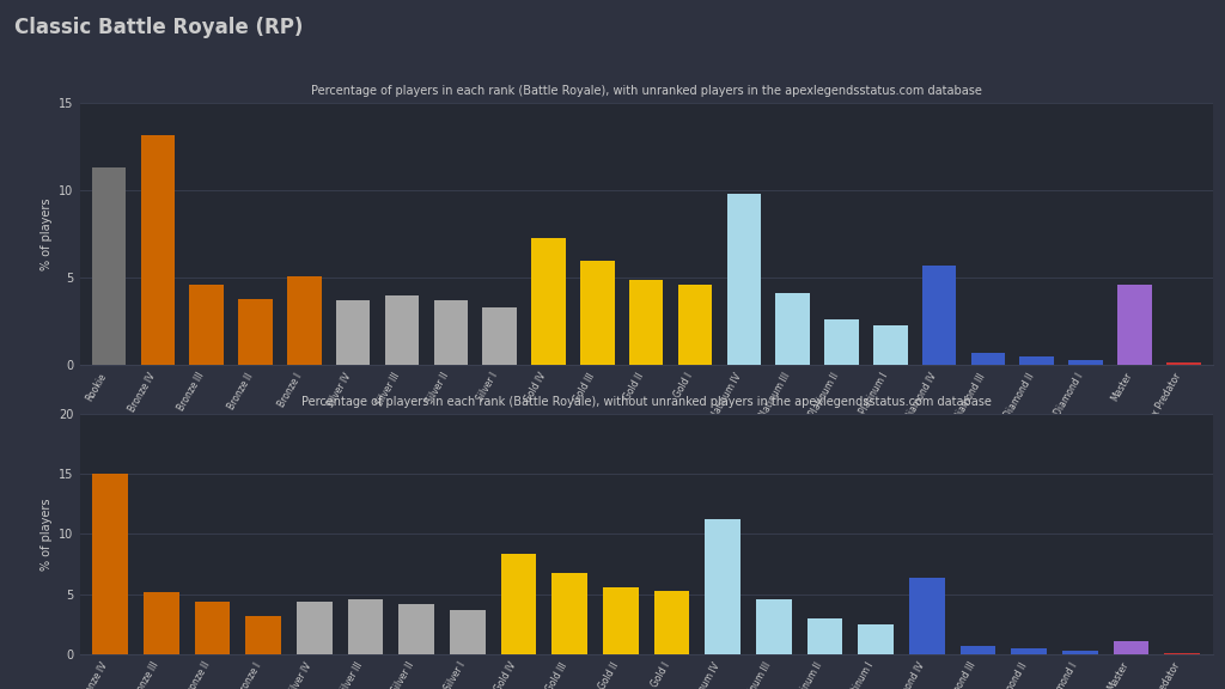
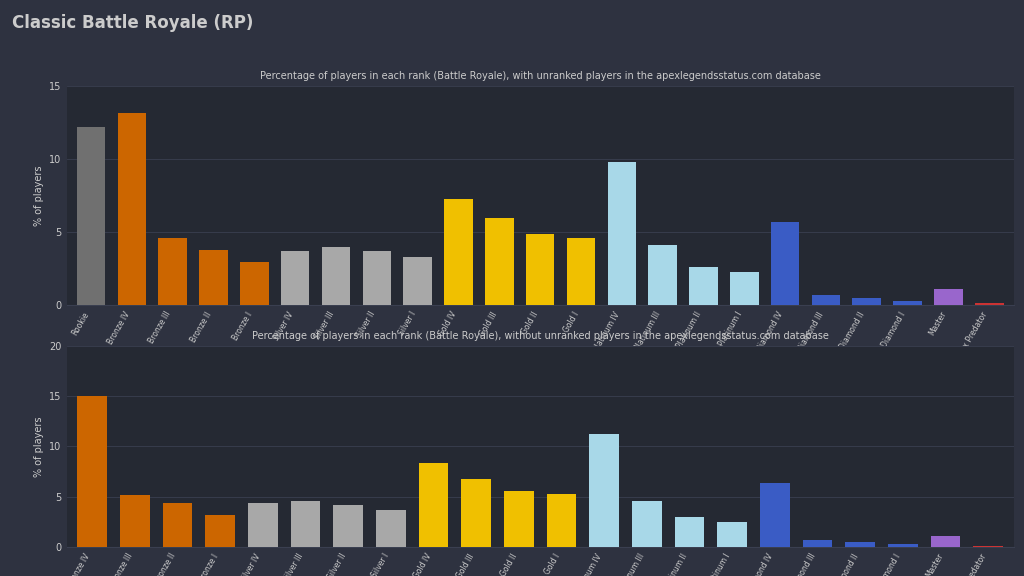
Rookie: 11.3 -> 12.2
Bronze I: 5.1 -> 3.0
Master: 4.6 -> 1.1
